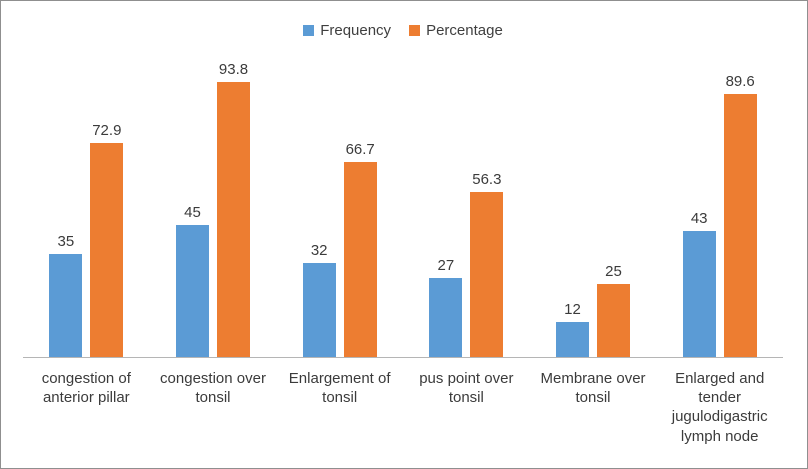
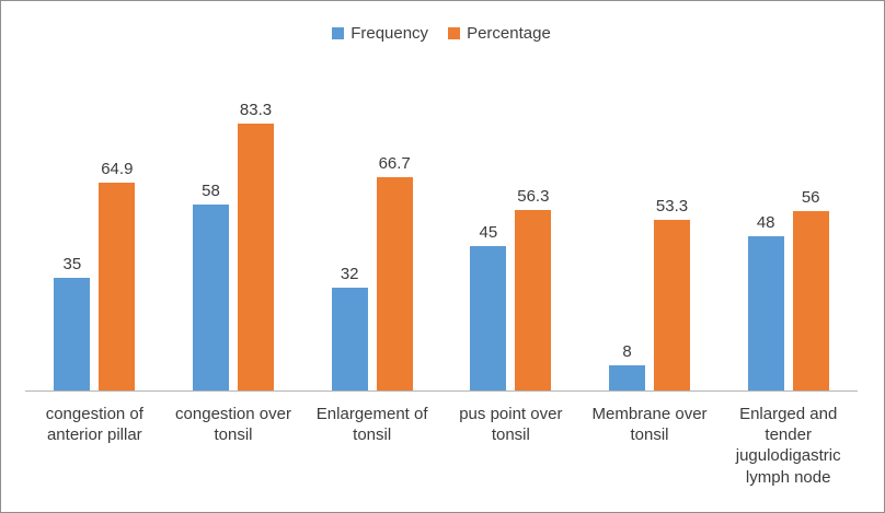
Percentage/congestion of anterior pillar: 72.9 -> 64.9
Frequency/congestion over tonsil: 45 -> 58
Percentage/congestion over tonsil: 93.8 -> 83.3
Frequency/pus point over tonsil: 27 -> 45
Frequency/Membrane over tonsil: 12 -> 8
Percentage/Membrane over tonsil: 25 -> 53.3
Frequency/Enlarged and tender jugulodigastric lymph node: 43 -> 48
Percentage/Enlarged and tender jugulodigastric lymph node: 89.6 -> 56
